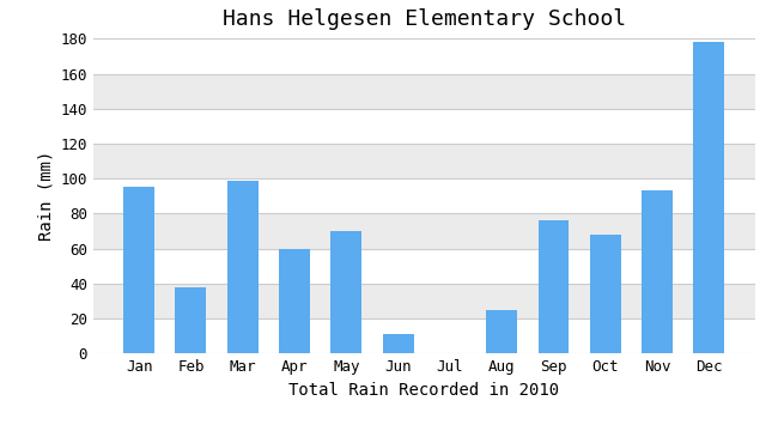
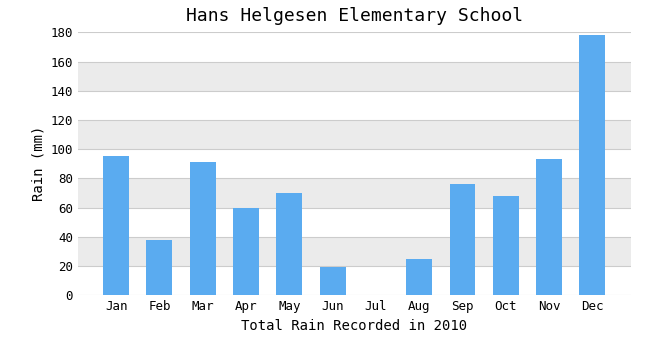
Mar: 99 -> 91
Jun: 11 -> 19
